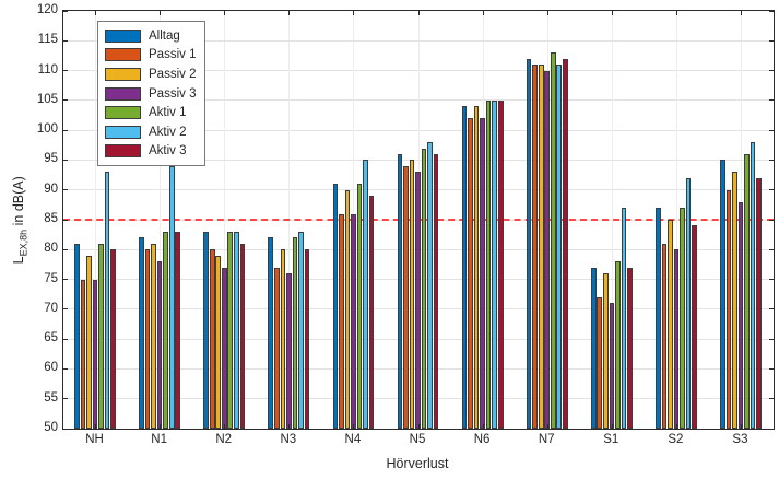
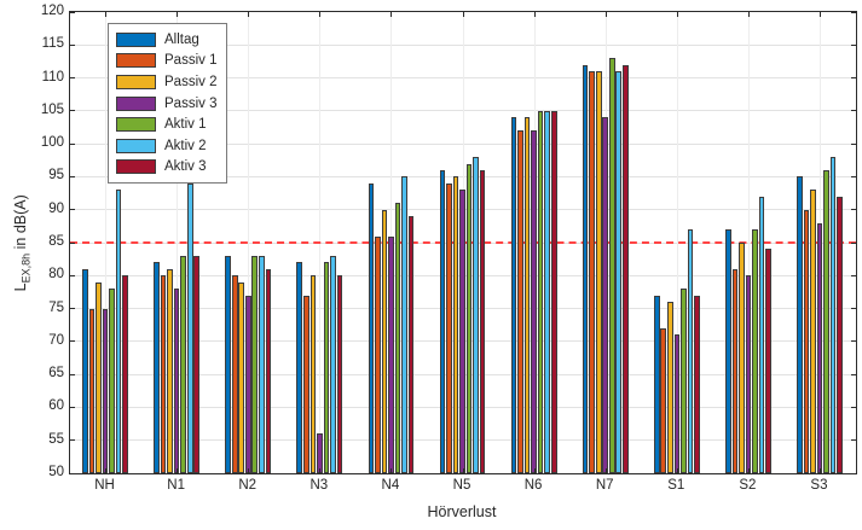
Aktiv 1/NH: 81 -> 78
Passiv 3/N3: 76 -> 56
Alltag/N4: 91 -> 94
Passiv 3/N7: 110 -> 104
